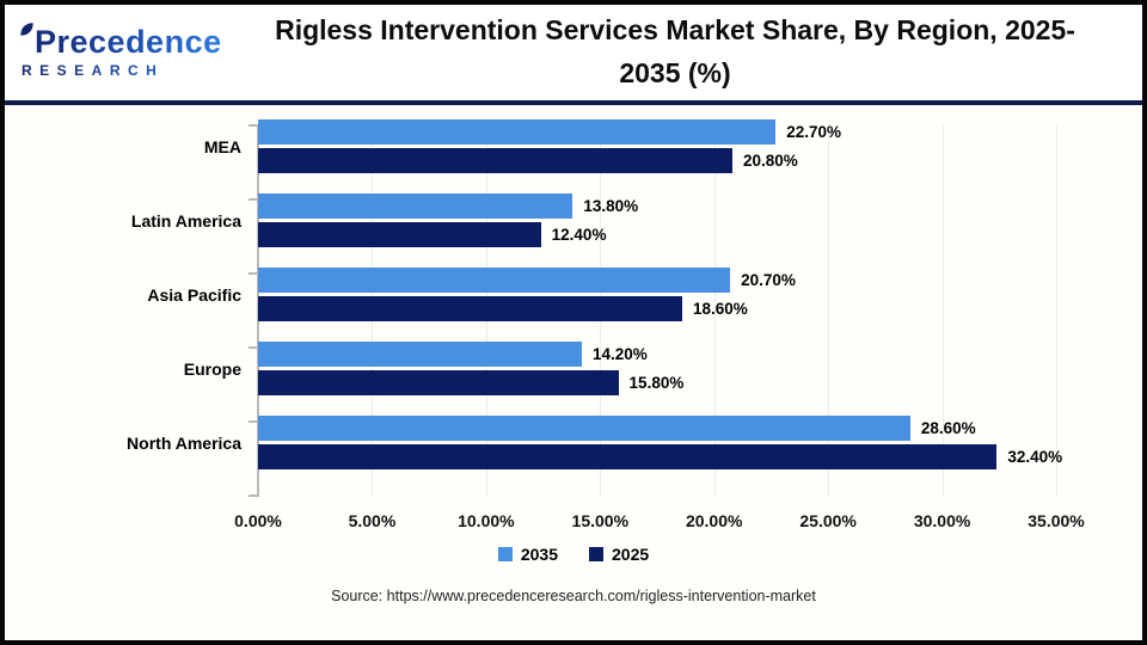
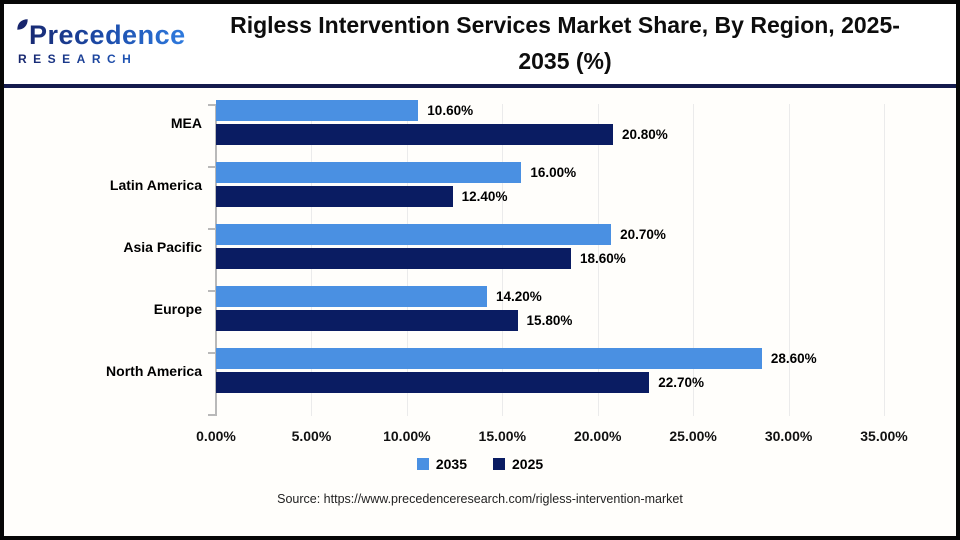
2035/MEA: 22.70% -> 10.60%
2035/Latin America: 13.80% -> 16.00%
2025/North America: 32.40% -> 22.70%
